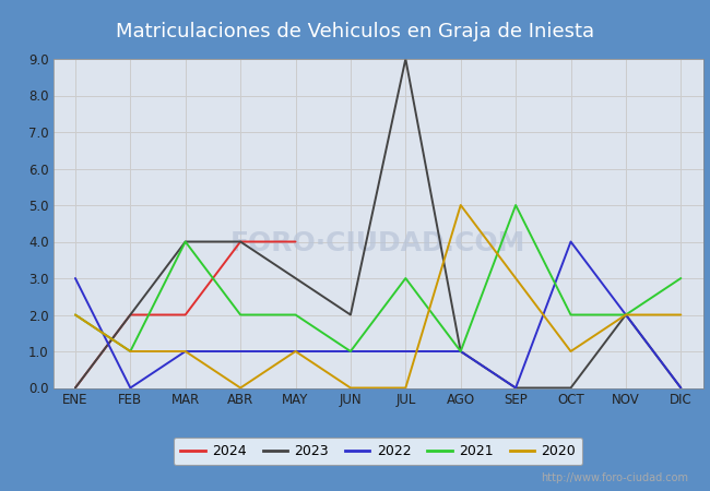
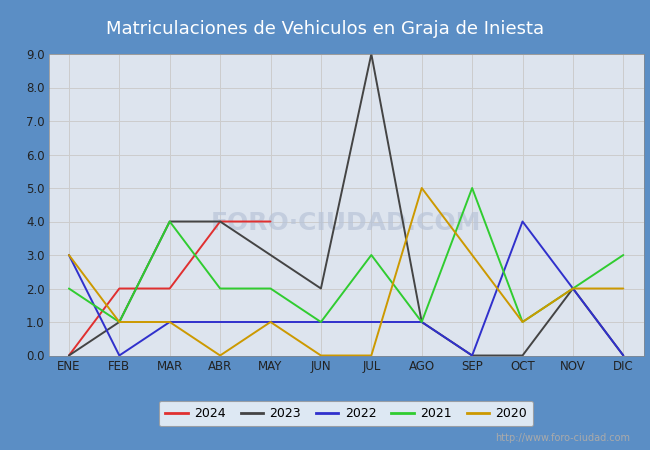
2020/ENE: 2 -> 3
2023/FEB: 2 -> 1
2021/OCT: 2 -> 1
